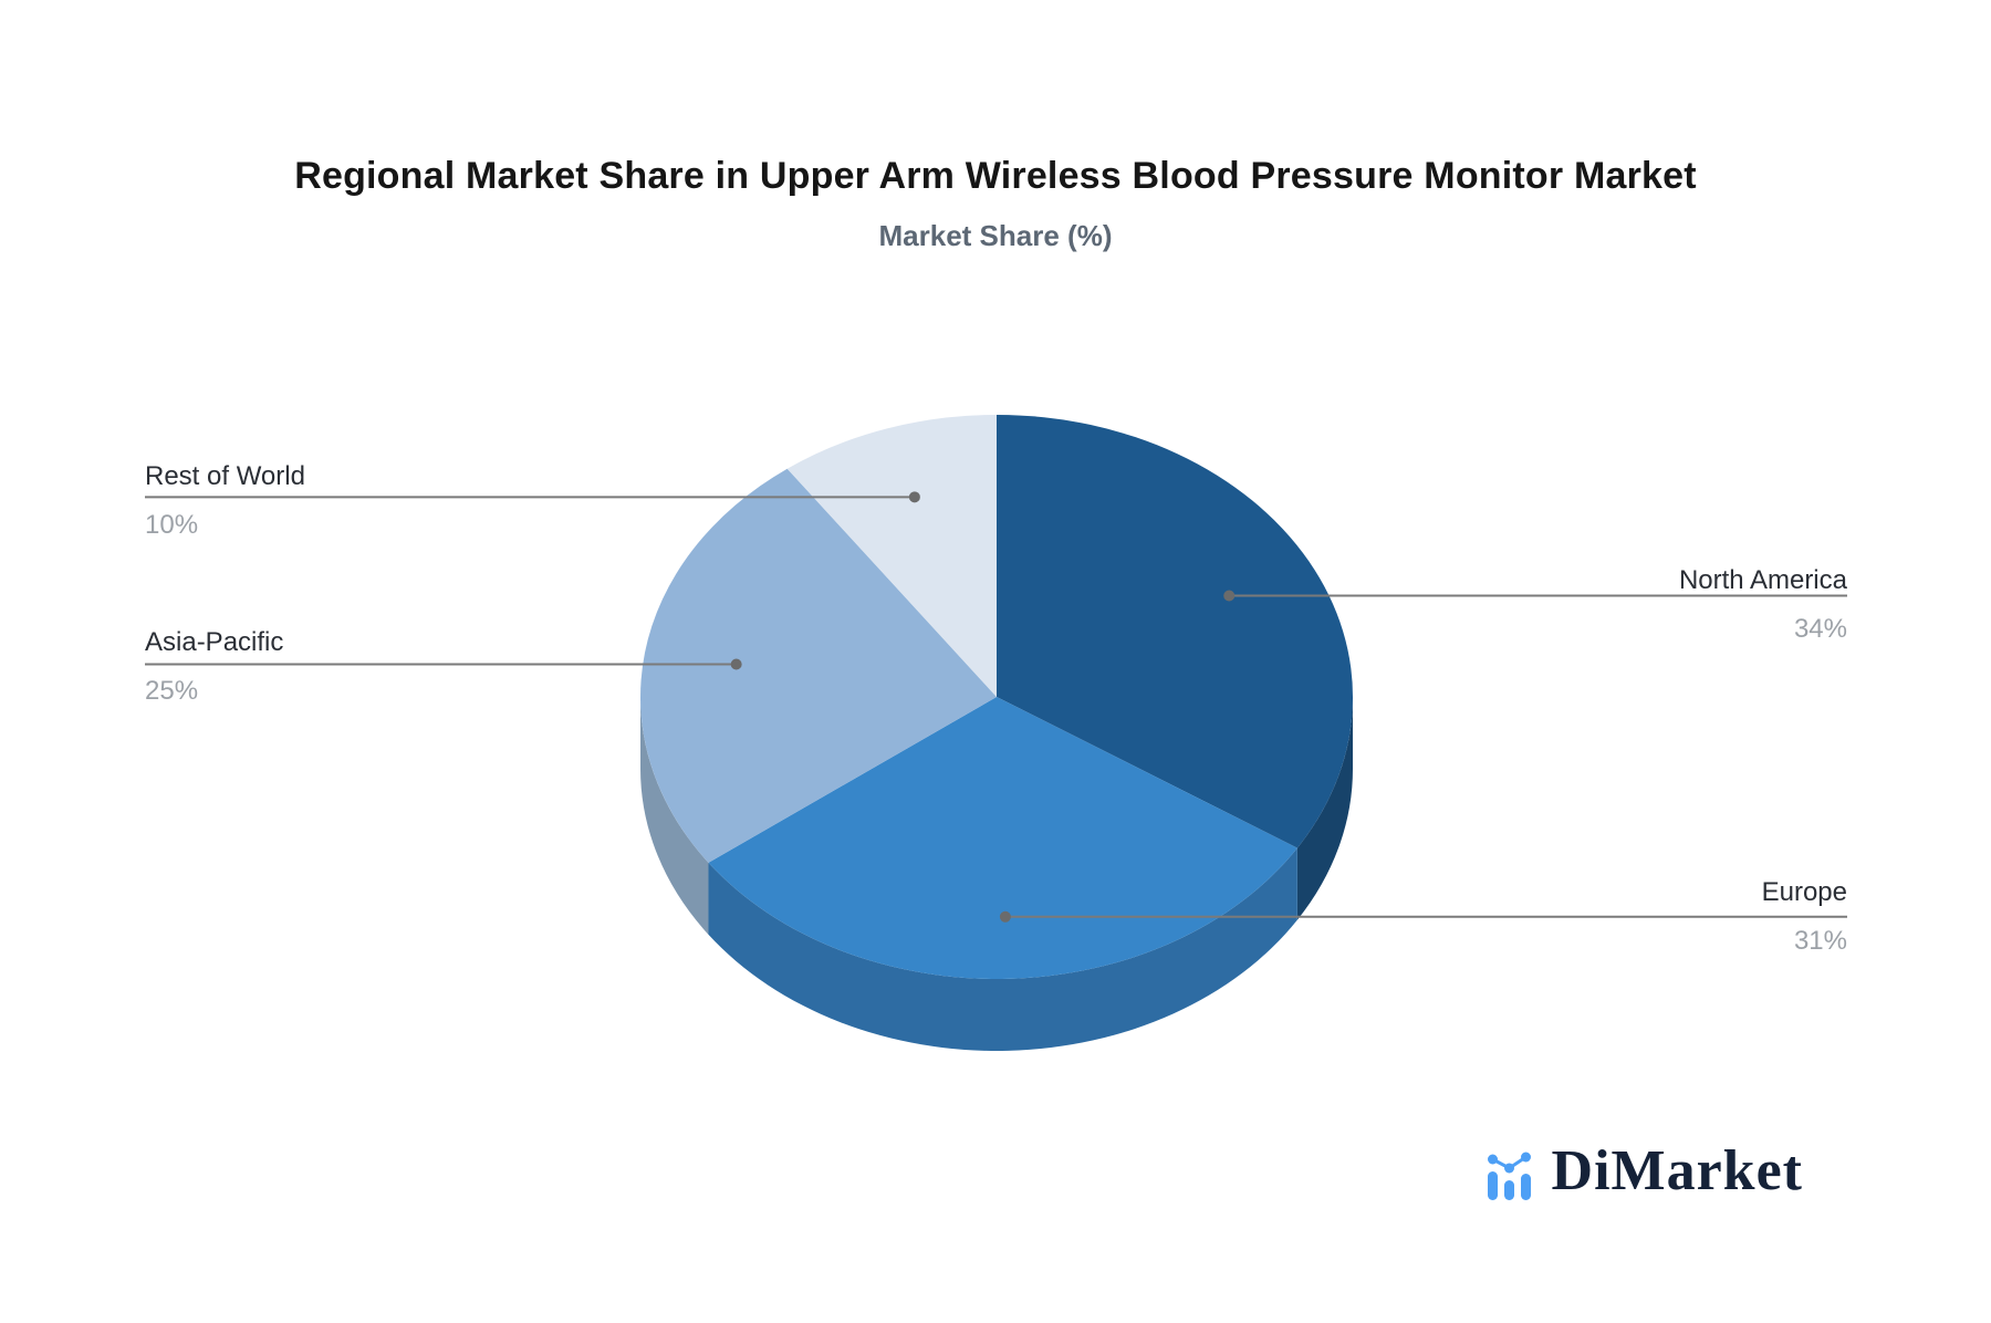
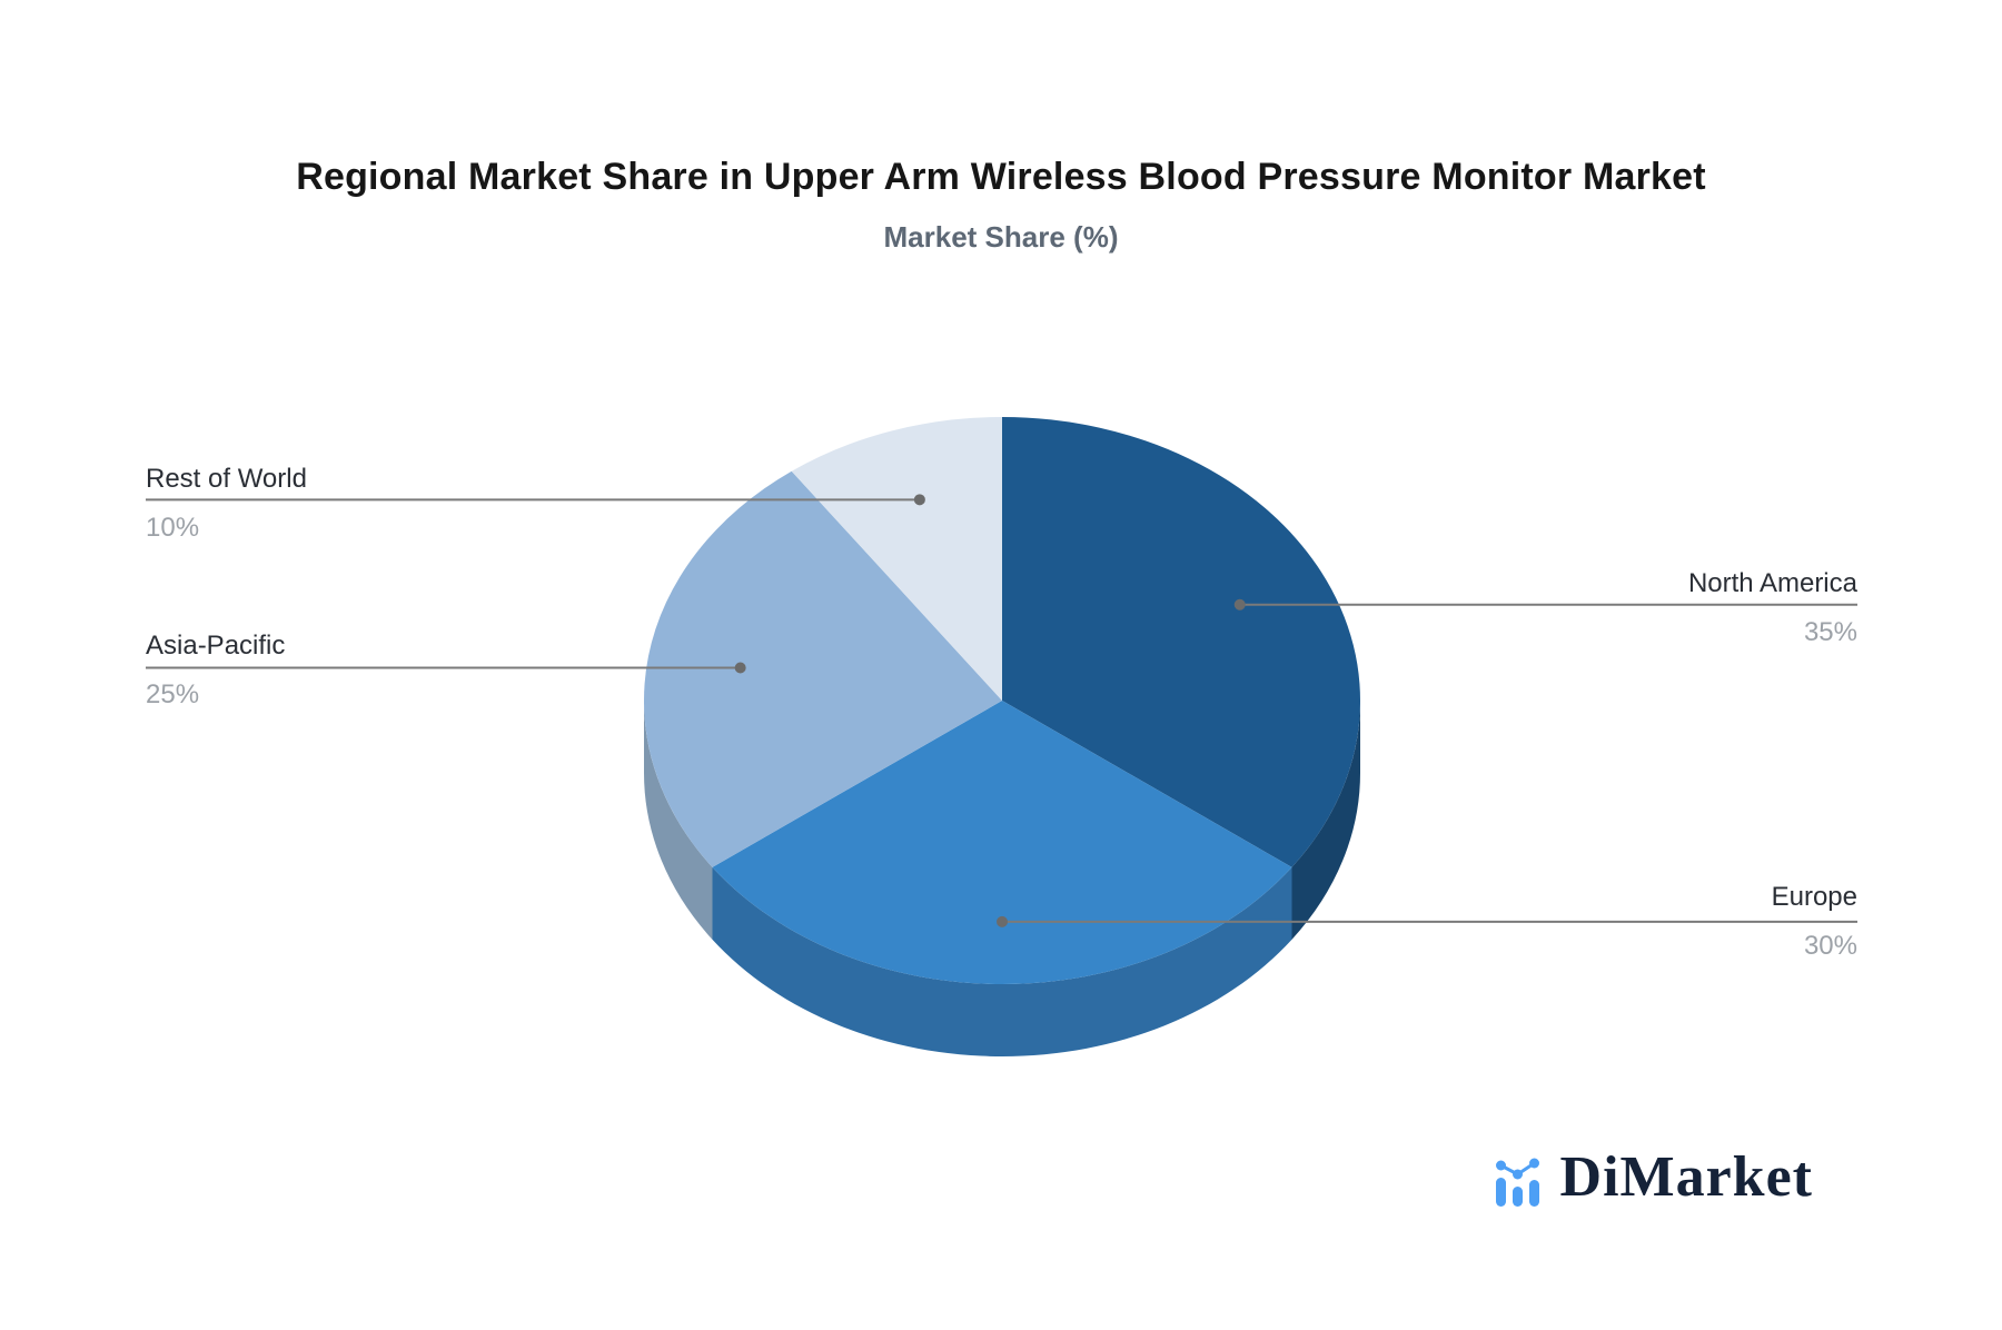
North America: 34% -> 35%
Europe: 31% -> 30%
